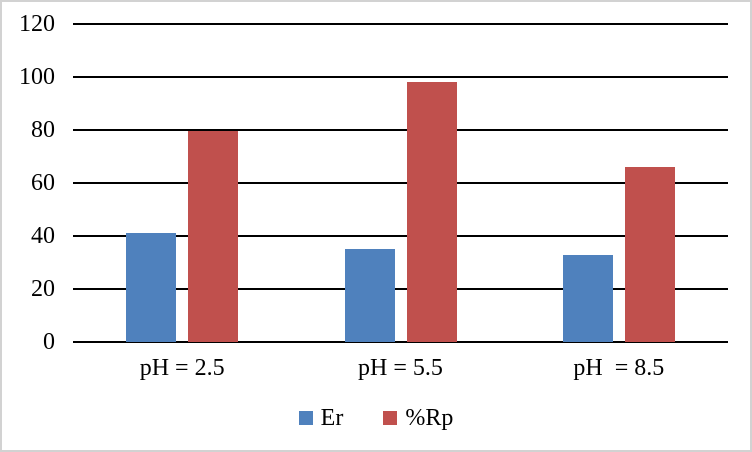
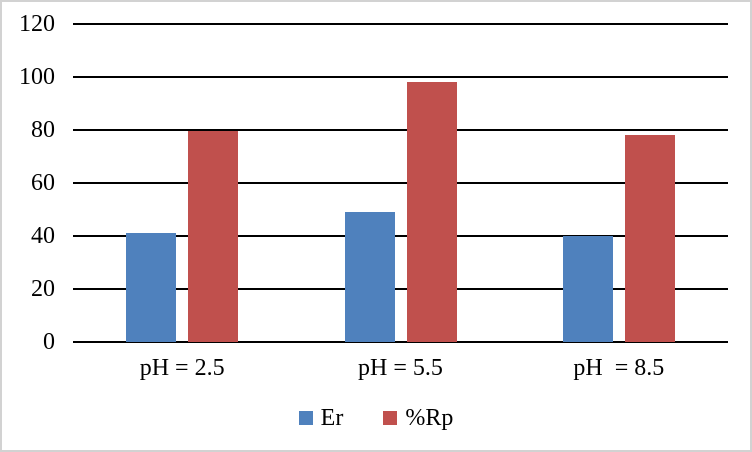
Er/pH = 5.5: 35 -> 49
Er/pH = 8.5: 33 -> 40
%Rp/pH = 8.5: 66 -> 78
